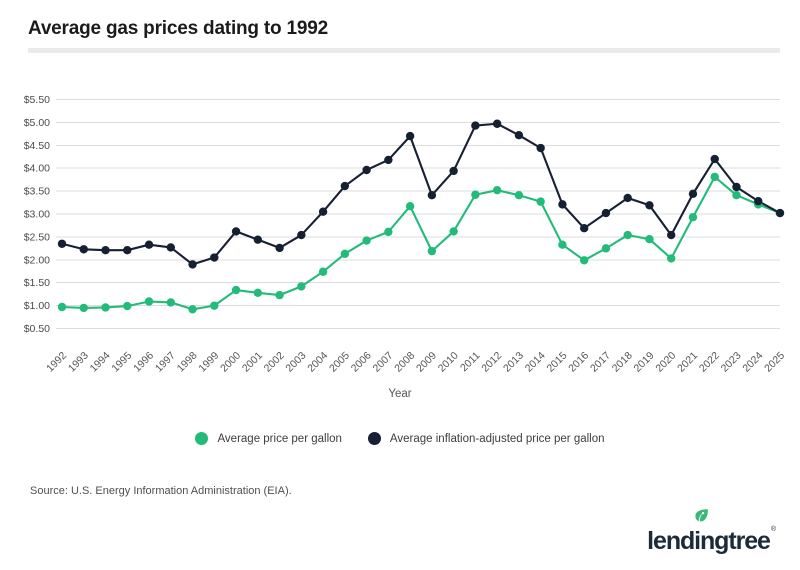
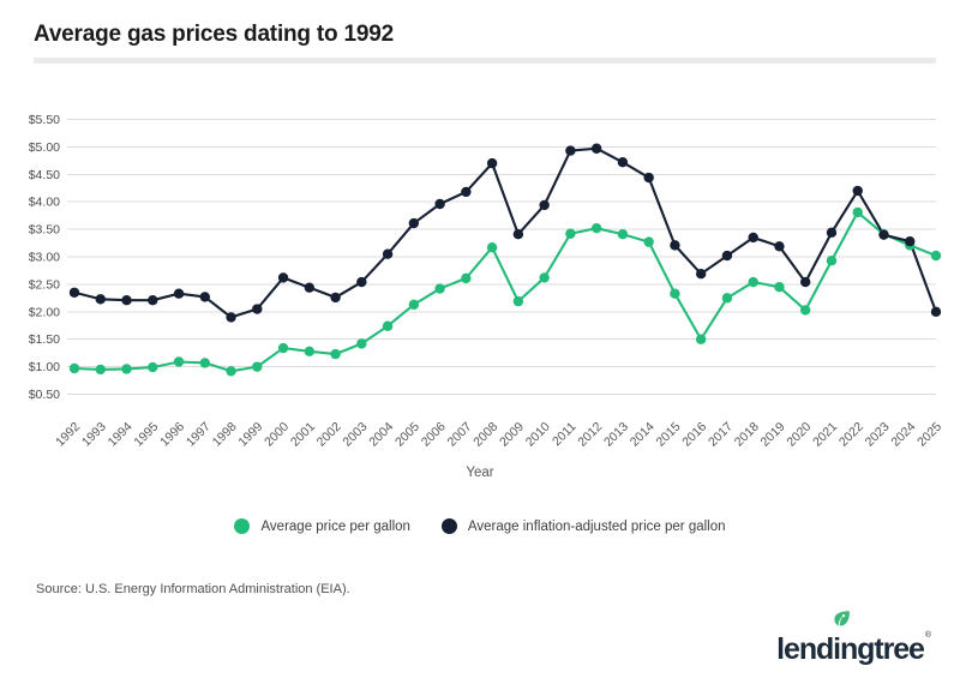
Average price per gallon/2016: $2.0 -> $1.5
Average inflation-adjusted price per gallon/2023: $3.6 -> $3.4
Average inflation-adjusted price per gallon/2025: $3.0 -> $2.0
